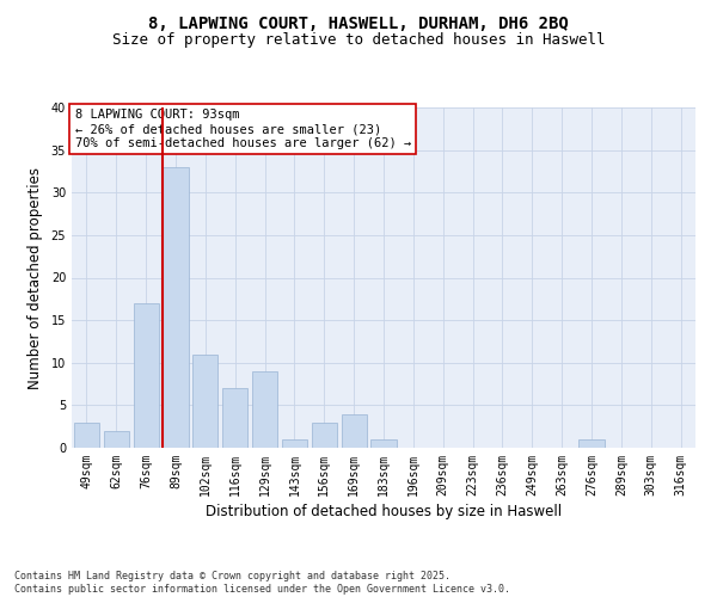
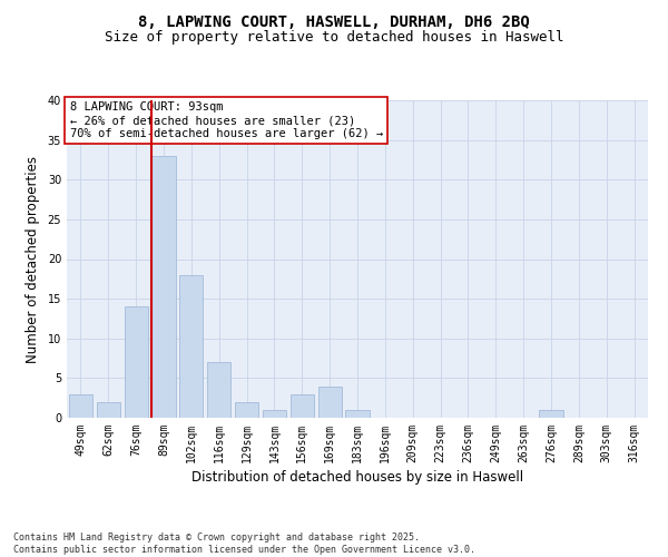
76sqm: 17 -> 14
102sqm: 11 -> 18
129sqm: 9 -> 2
